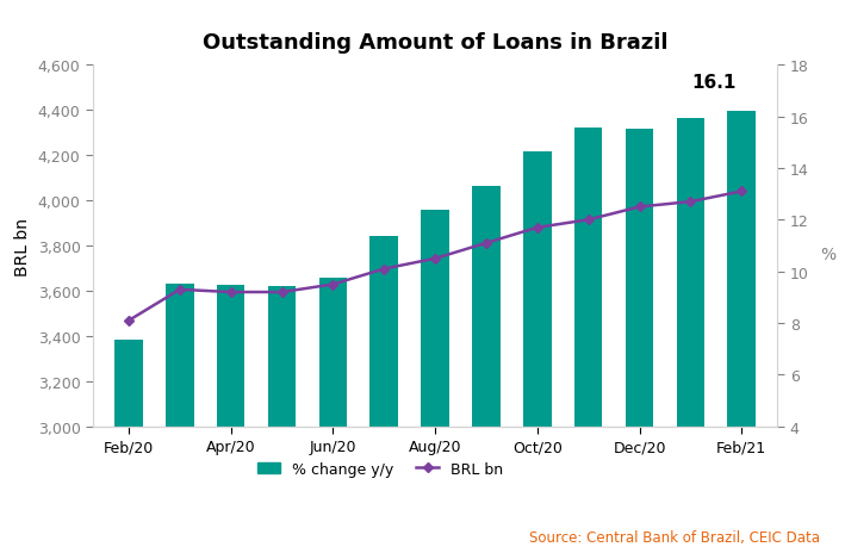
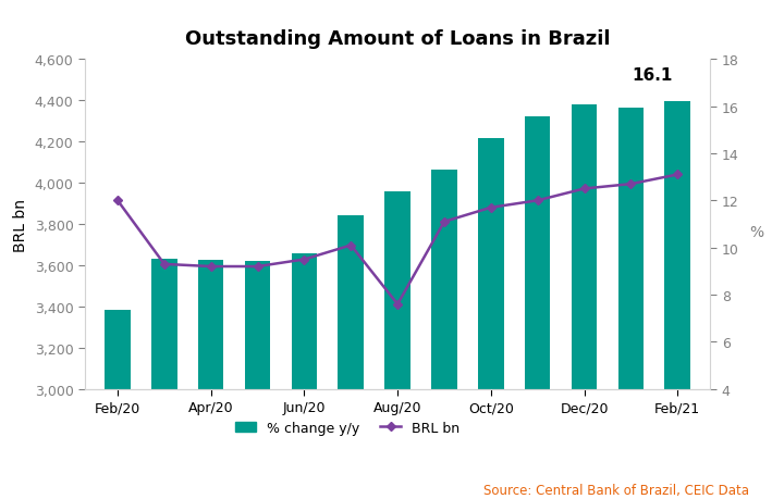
BRL bn/Feb/20: 8.1 -> 12.0
BRL bn/Aug/20: 10.5 -> 7.6
% change y/y/Dec/20: 4,320 -> 4,380
